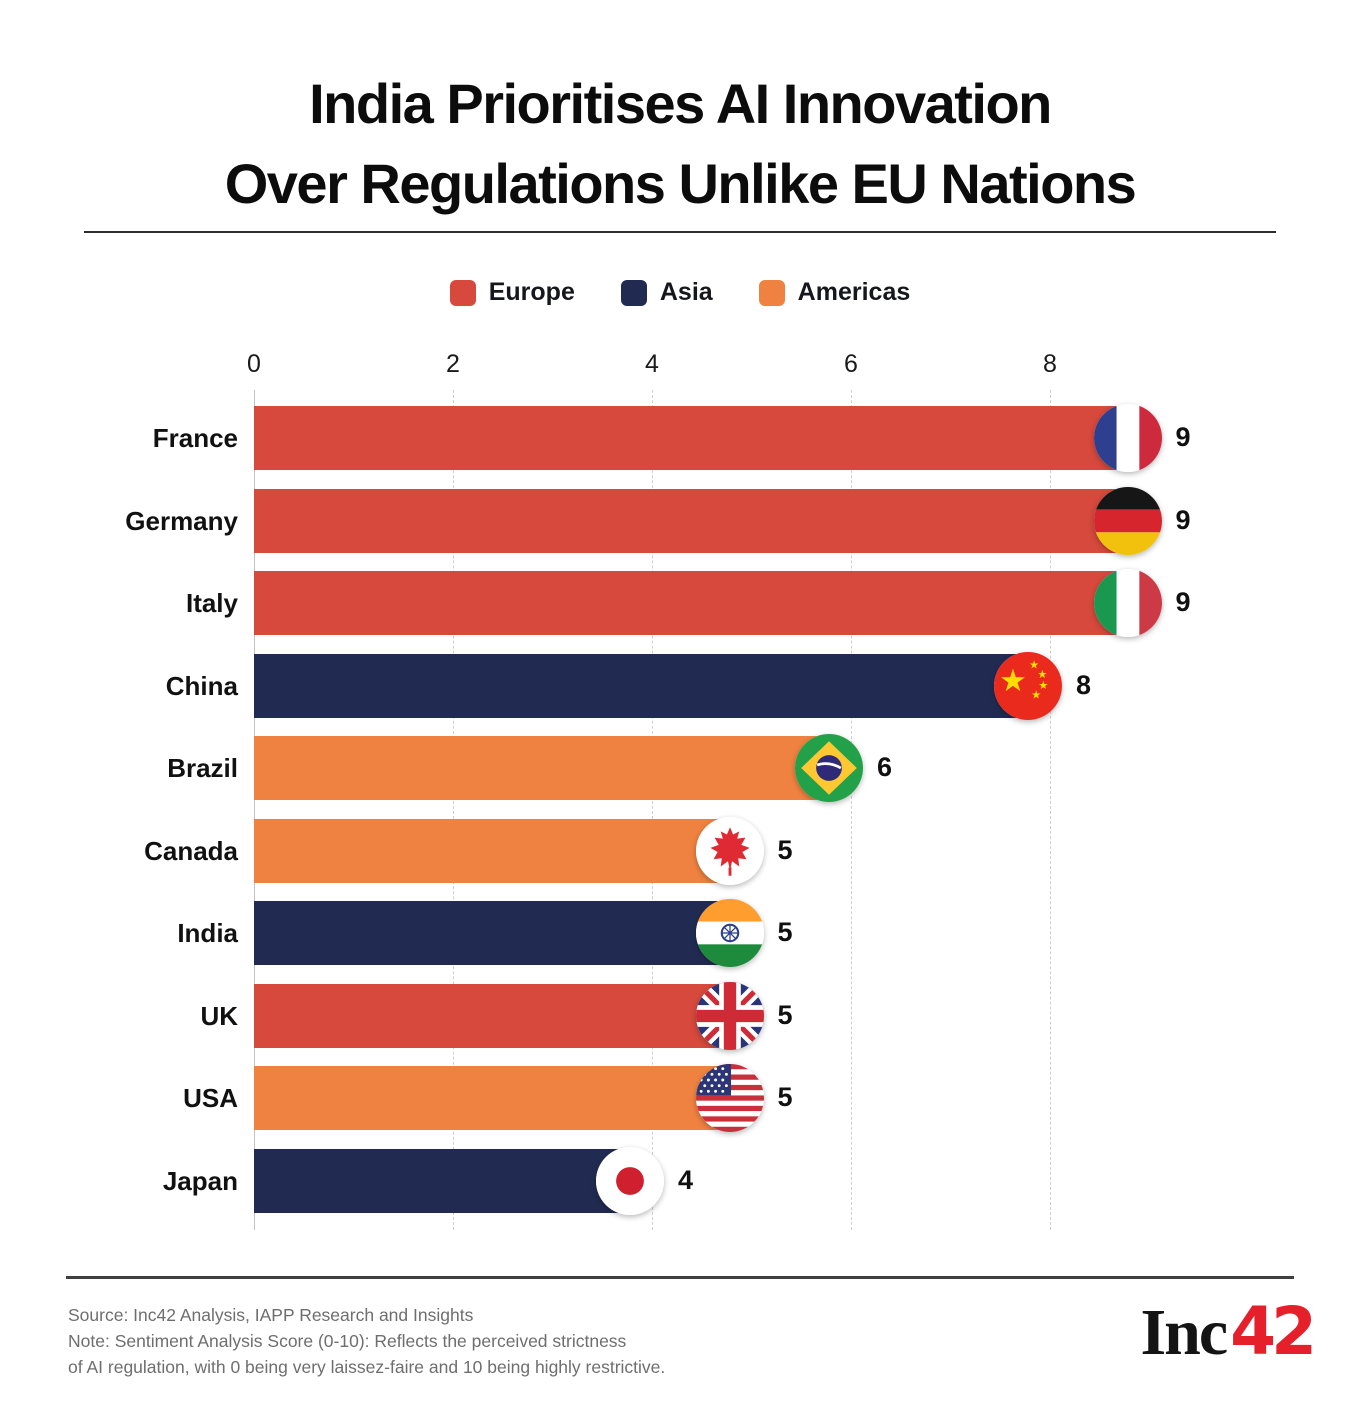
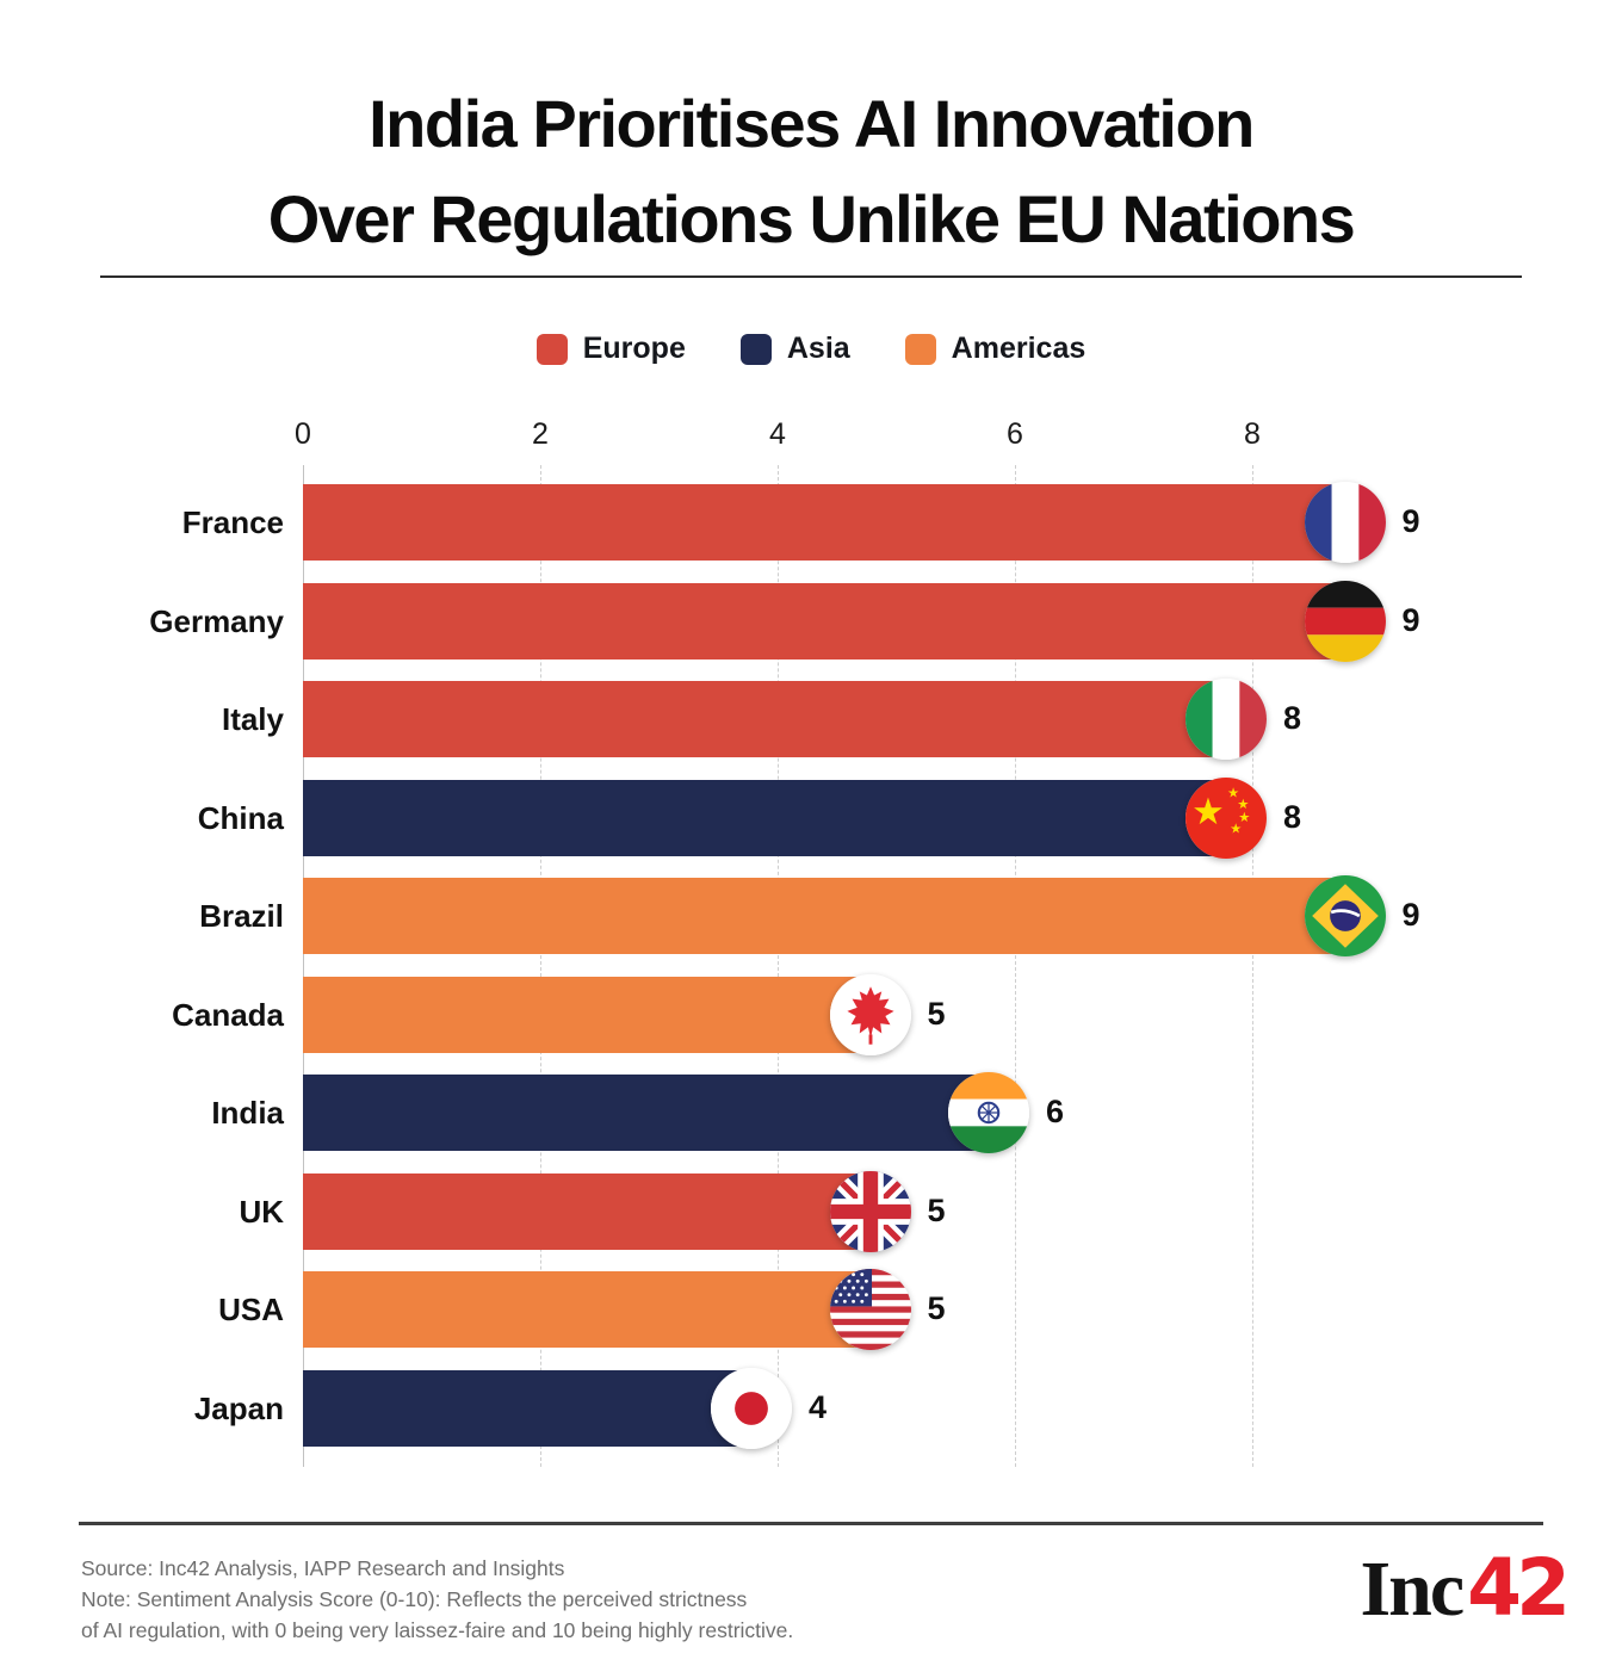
Italy: 9 -> 8
Brazil: 6 -> 9
India: 5 -> 6
